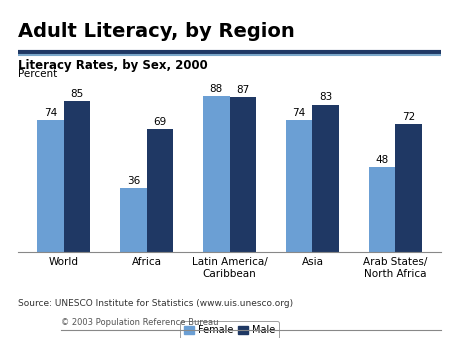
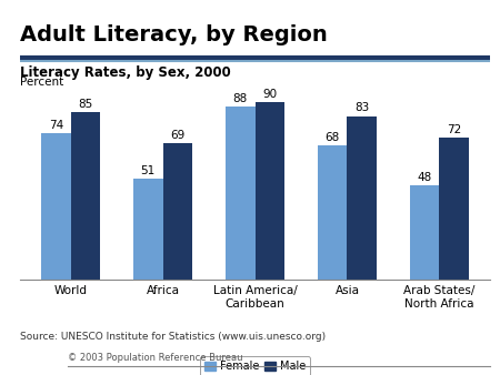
Female/Africa: 36 -> 51
Male/Latin America/ Caribbean: 87 -> 90
Female/Asia: 74 -> 68
